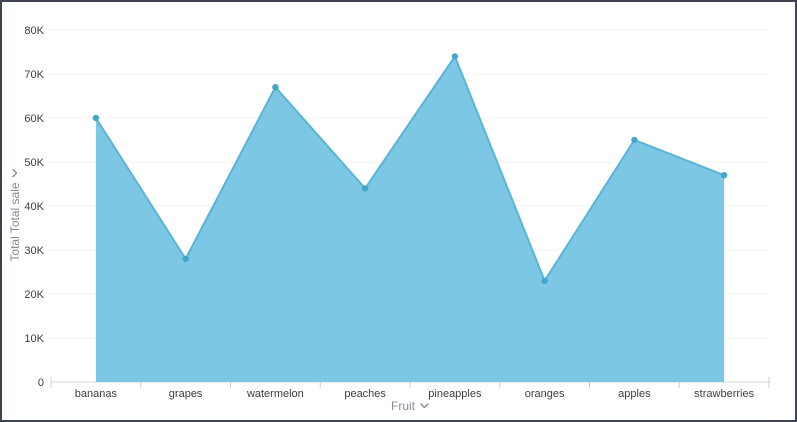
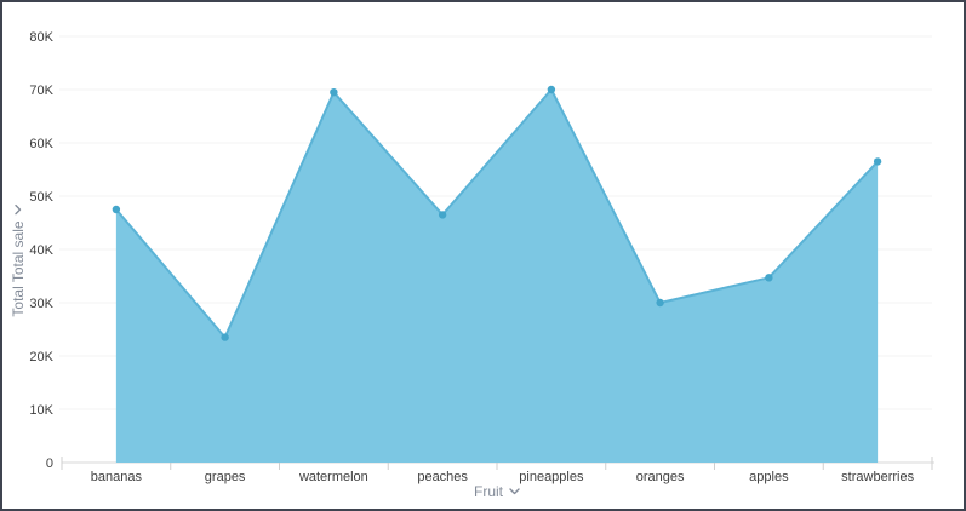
bananas: 60K -> 48K
grapes: 28K -> 24K
watermelon: 67K -> 70K
peaches: 44K -> 46K
pineapples: 74K -> 70K
oranges: 23K -> 30K
apples: 55K -> 35K
strawberries: 47K -> 56K
